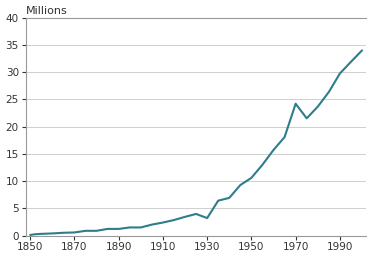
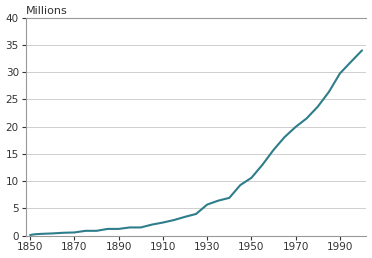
1930: 3.2 -> 5.7
1970: 24.2 -> 19.9
